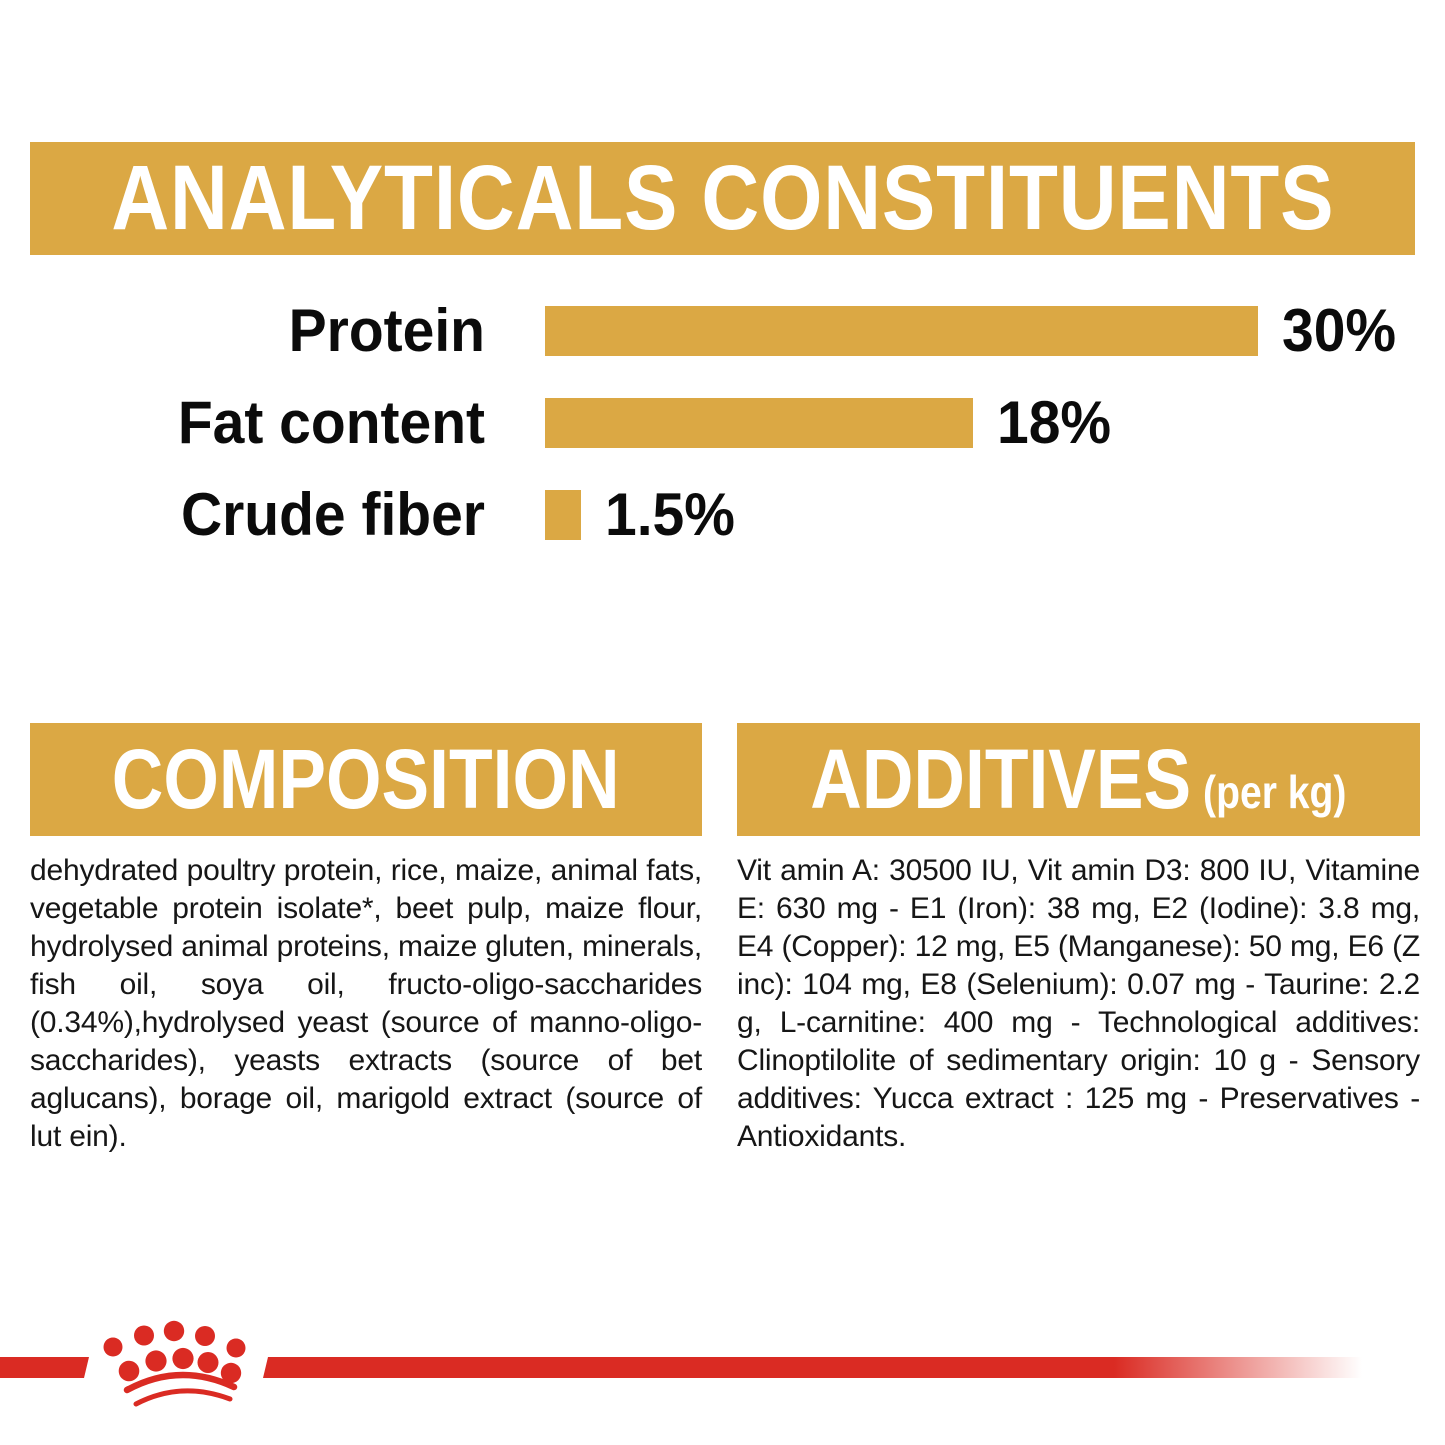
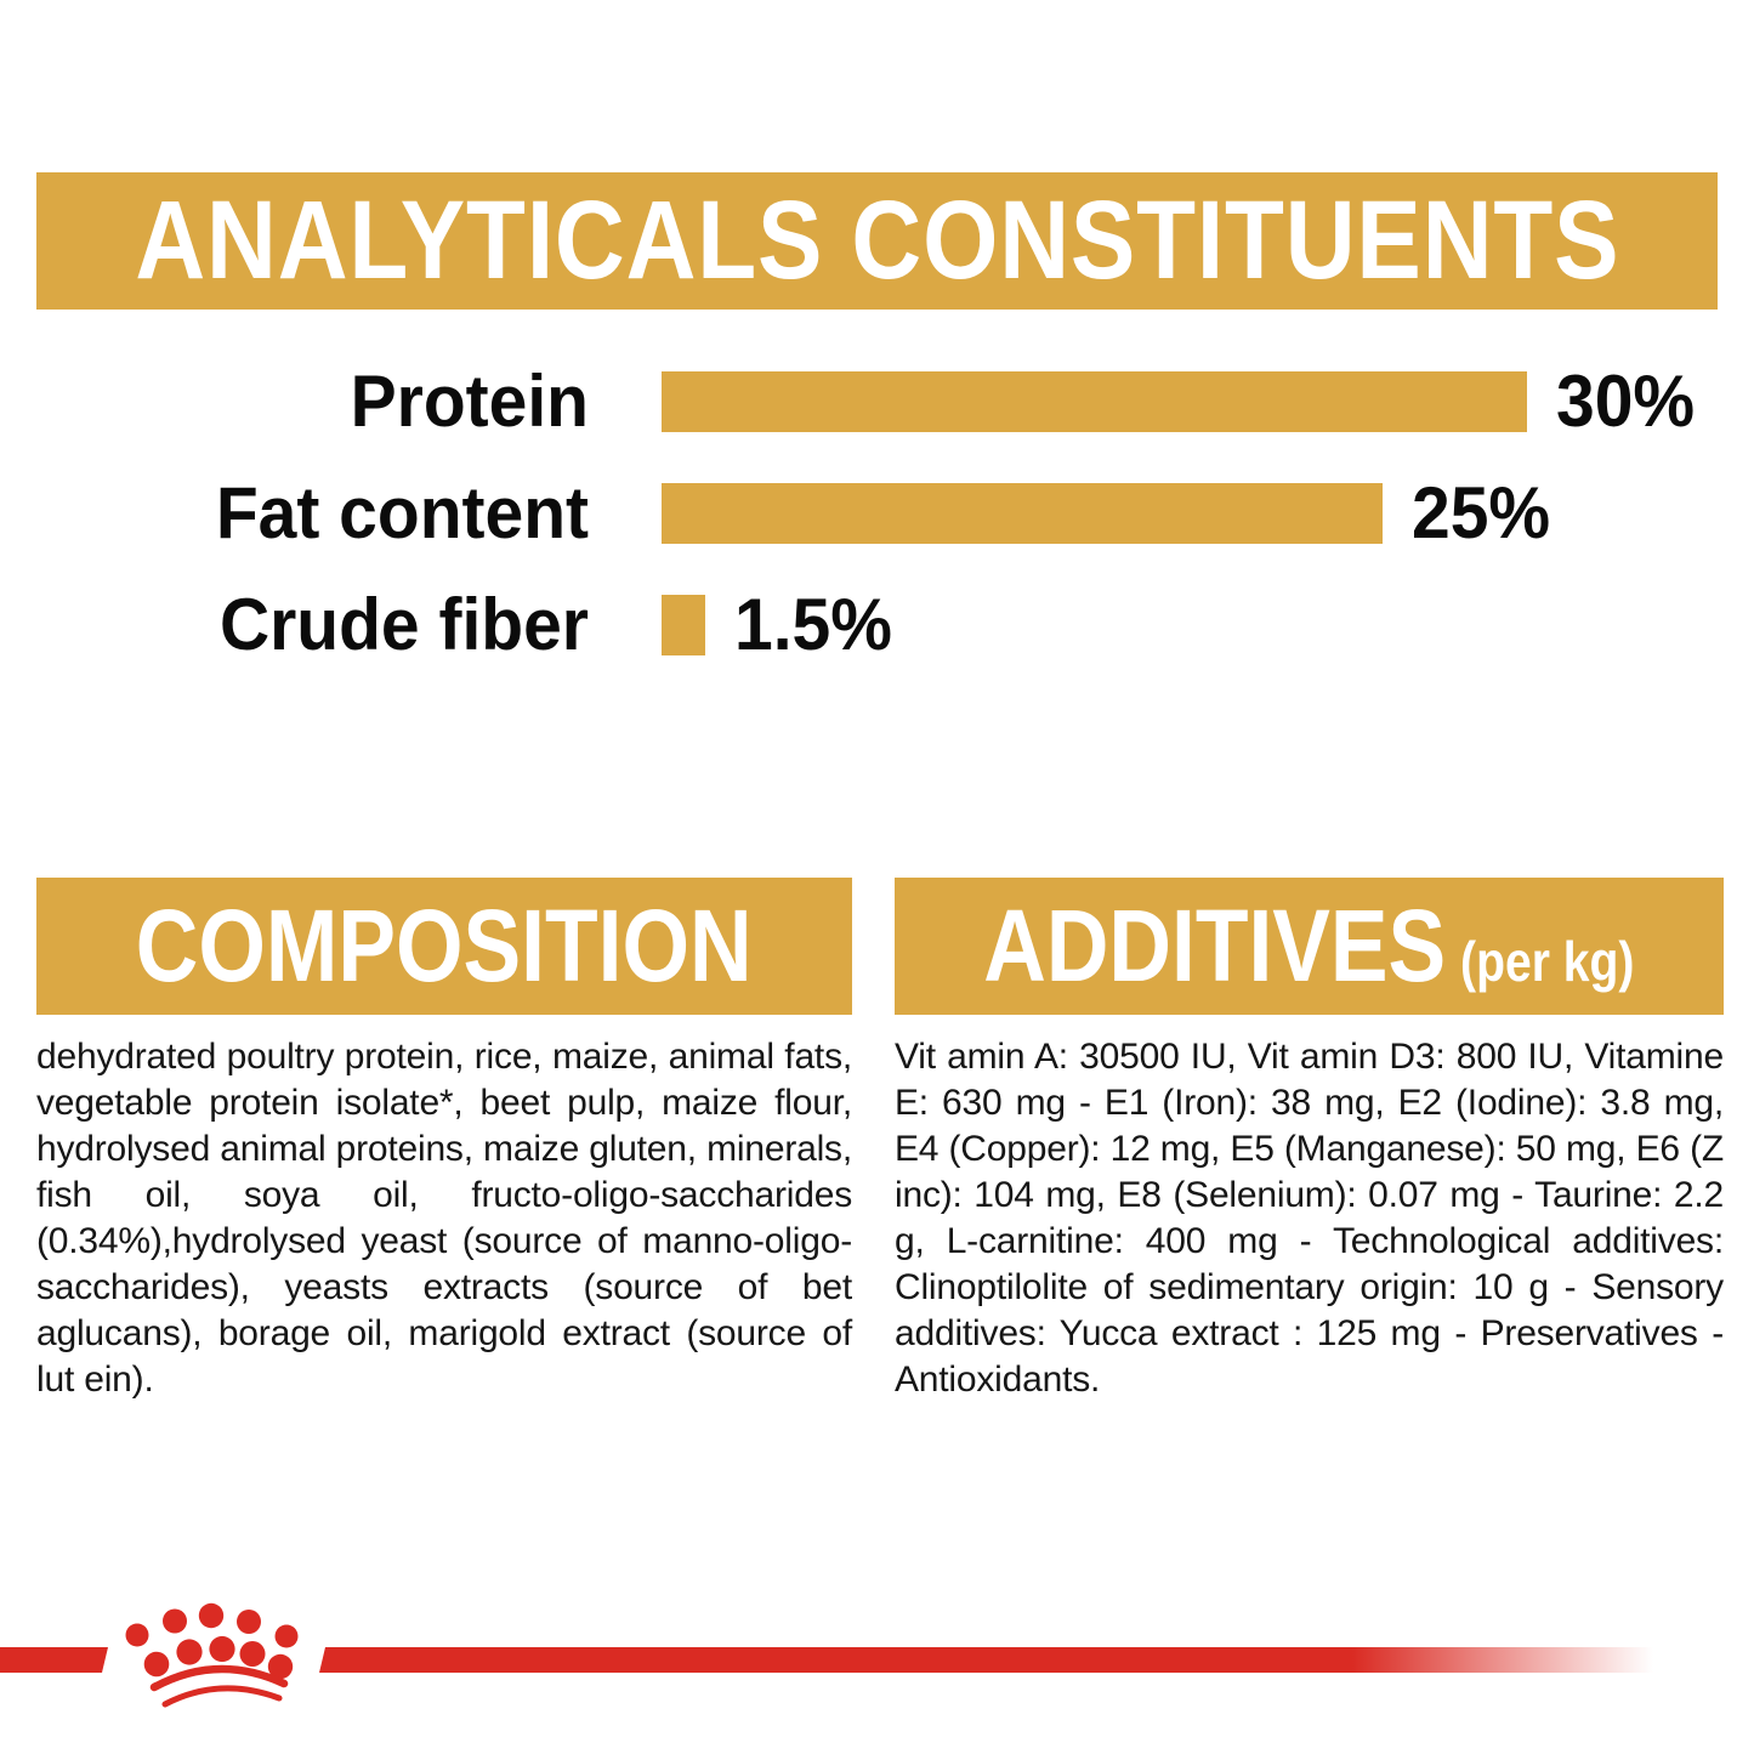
Fat content: 18% -> 25%
